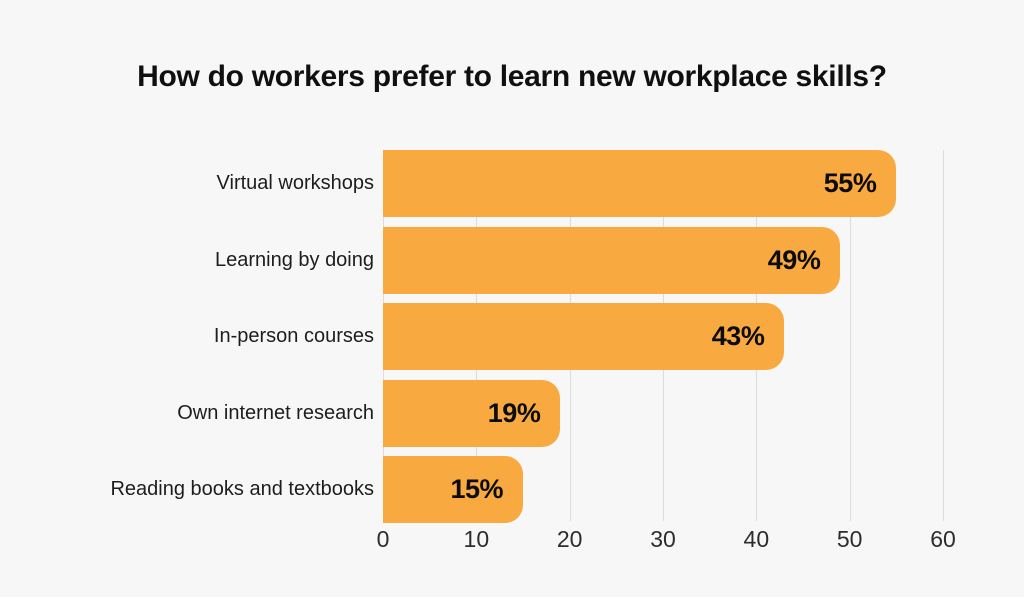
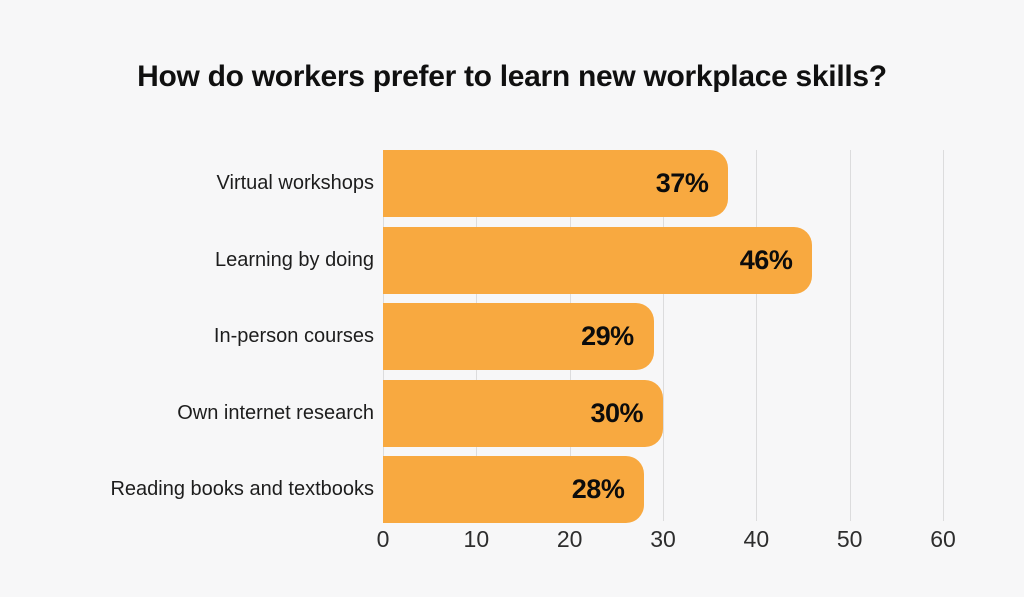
Virtual workshops: 55% -> 37%
Learning by doing: 49% -> 46%
In-person courses: 43% -> 29%
Own internet research: 19% -> 30%
Reading books and textbooks: 15% -> 28%
